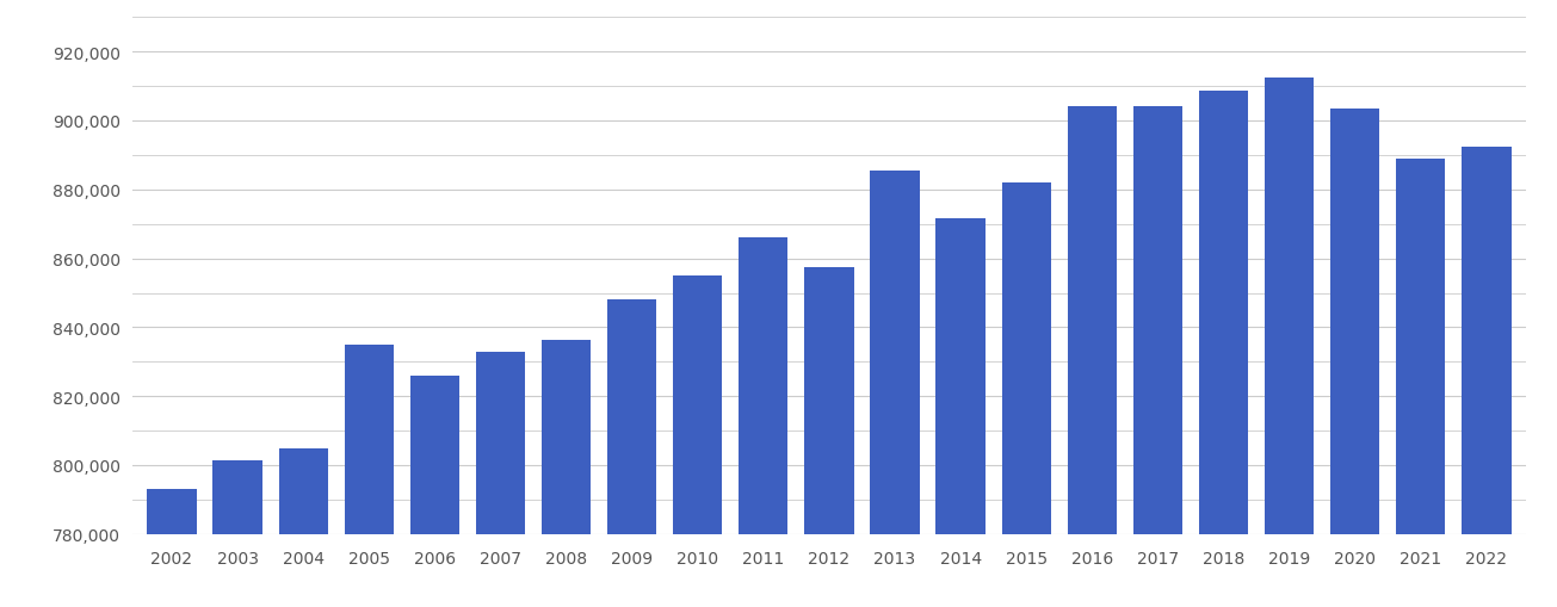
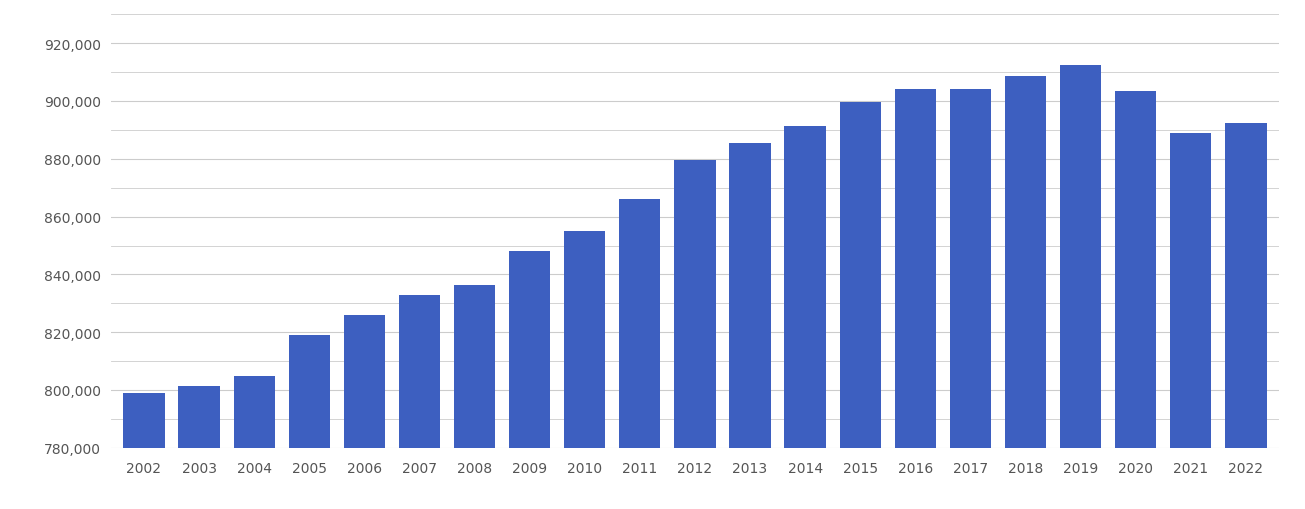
2002: 793,000 -> 799,000
2005: 835,000 -> 819,000
2012: 857,500 -> 879,500
2014: 871,500 -> 891,500
2015: 882,000 -> 899,500
